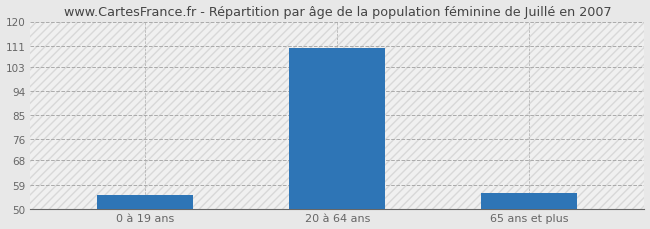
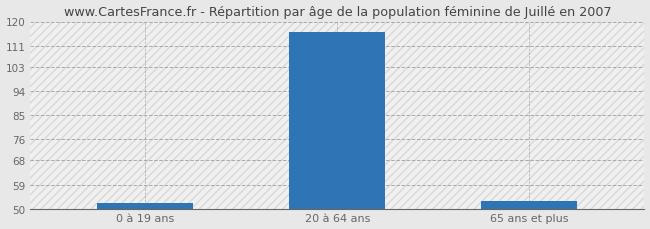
0 à 19 ans: 55 -> 52
20 à 64 ans: 110 -> 116
65 ans et plus: 56 -> 53
